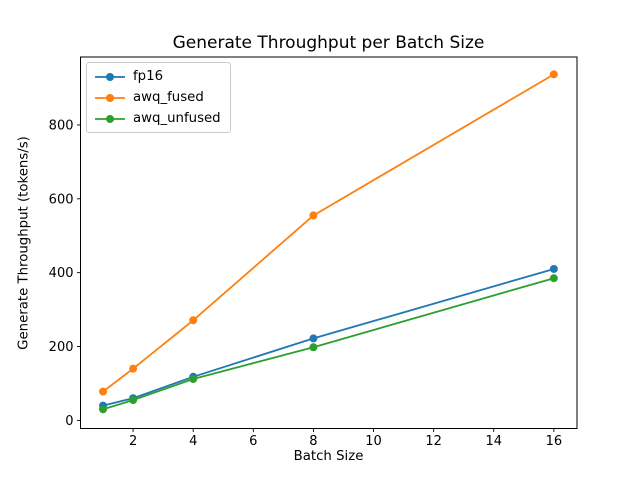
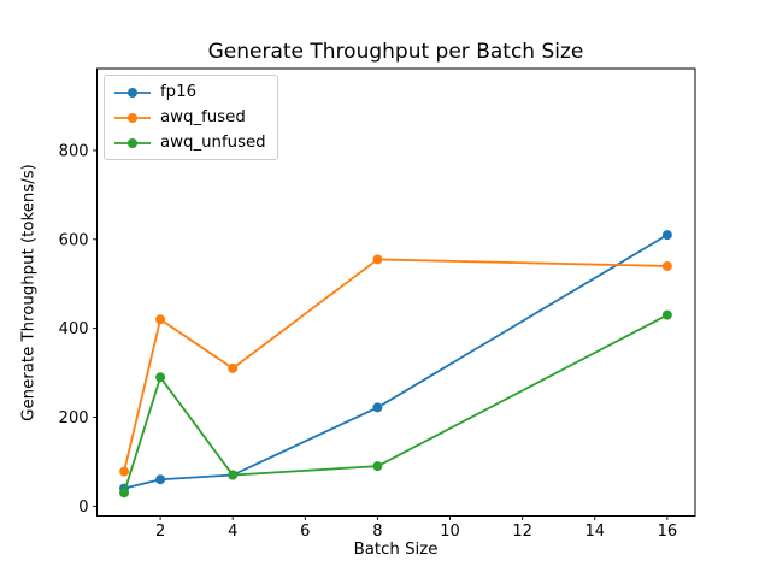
awq_fused/2: 140 -> 420
awq_unfused/2: 60 -> 290
fp16/4: 120 -> 70
awq_fused/4: 270 -> 310
awq_unfused/4: 110 -> 70
awq_unfused/8: 200 -> 90
fp16/16: 410 -> 610
awq_fused/16: 940 -> 540
awq_unfused/16: 380 -> 430
